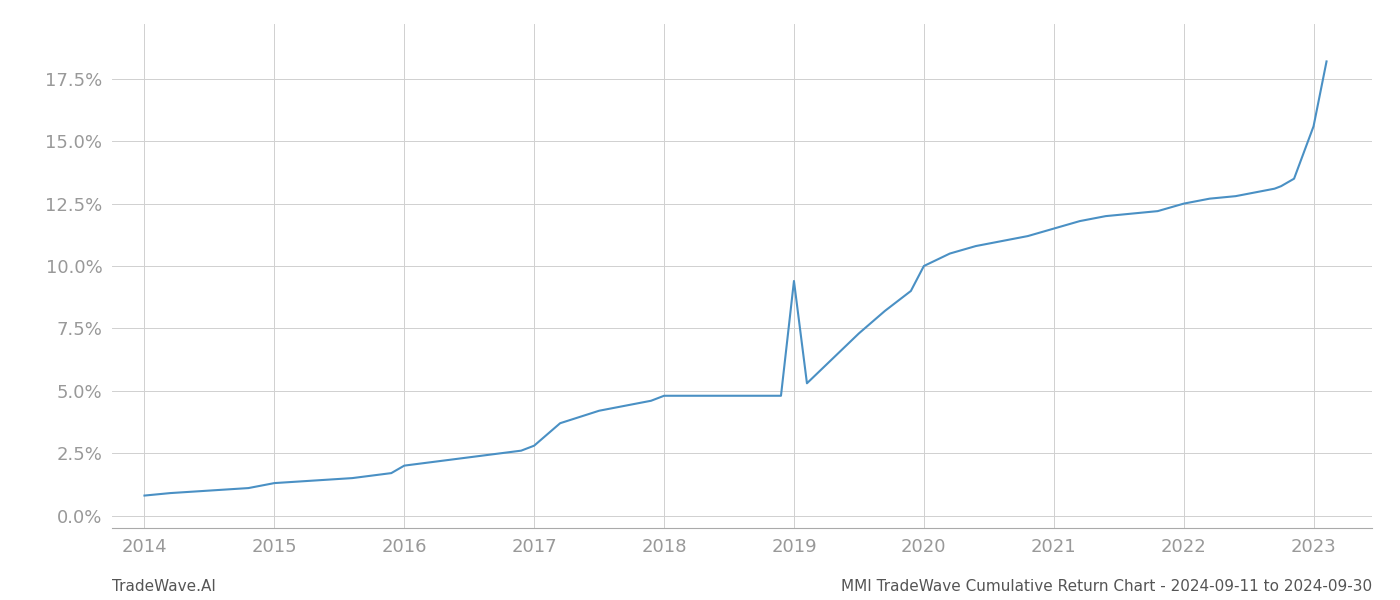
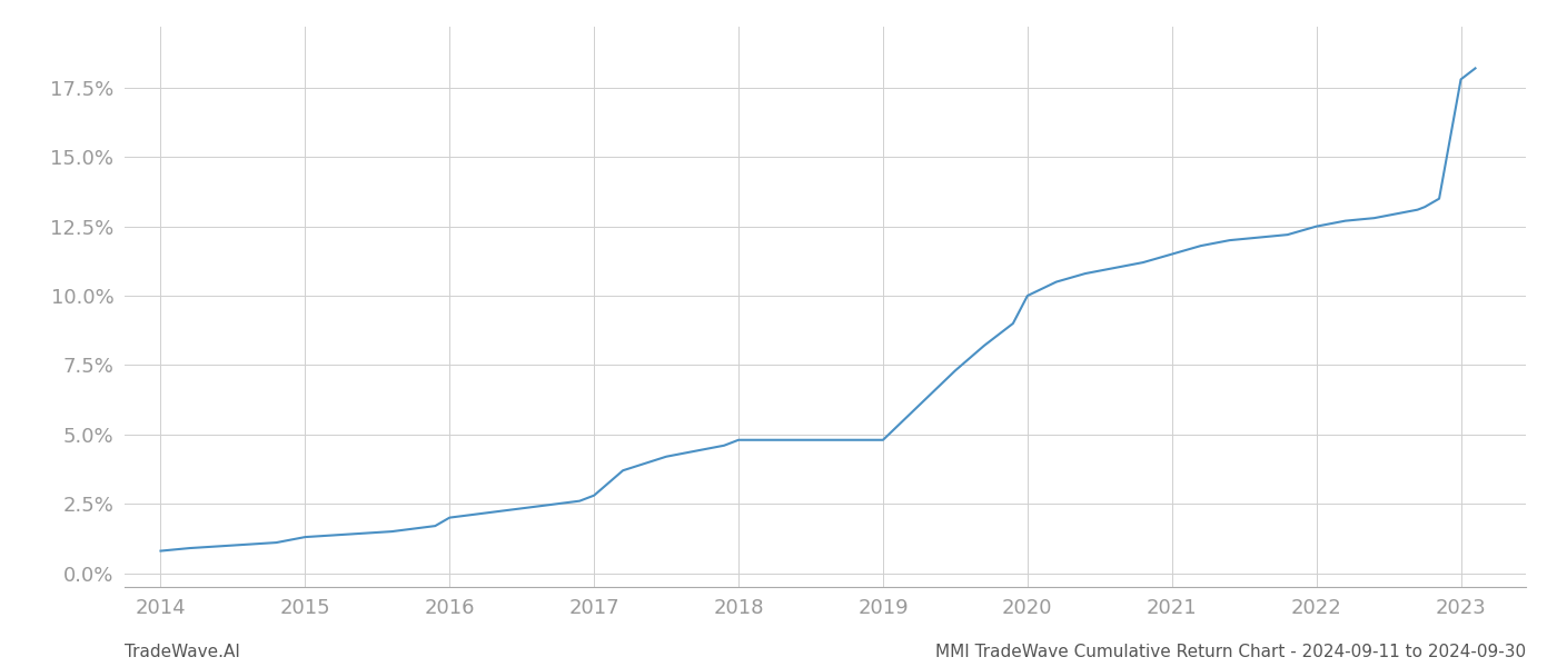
2019: 9.4% -> 4.8%
2023: 15.6% -> 17.8%
